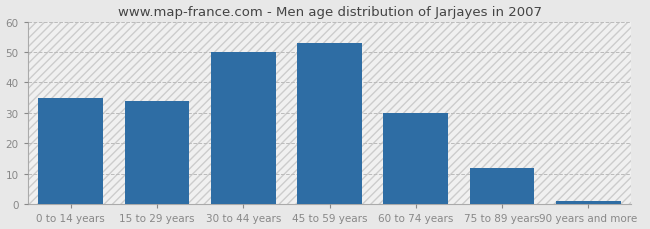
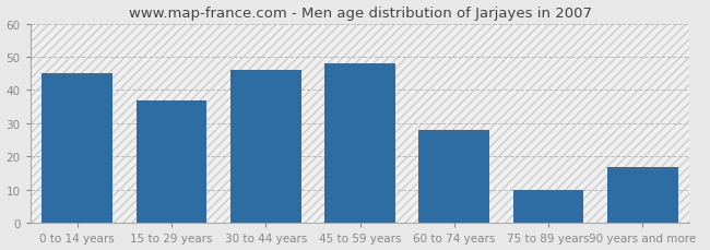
0 to 14 years: 35 -> 45
15 to 29 years: 34 -> 37
30 to 44 years: 50 -> 46
45 to 59 years: 53 -> 48
60 to 74 years: 30 -> 28
75 to 89 years: 12 -> 10
90 years and more: 1 -> 17
